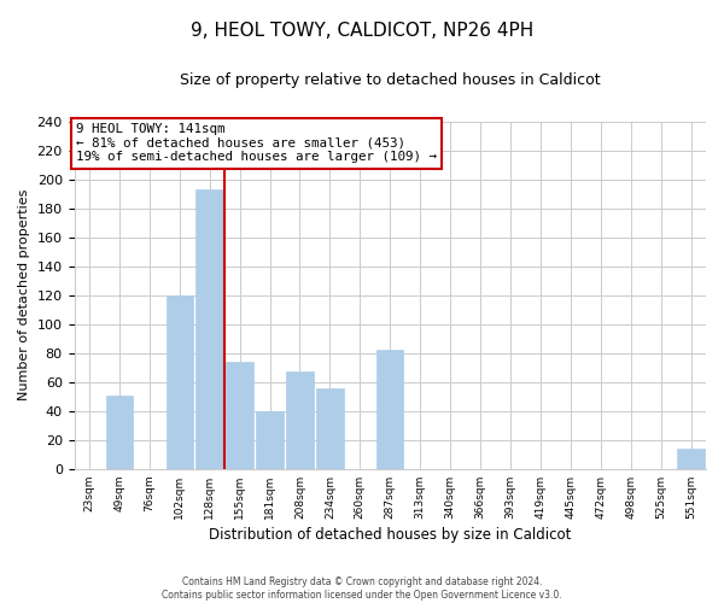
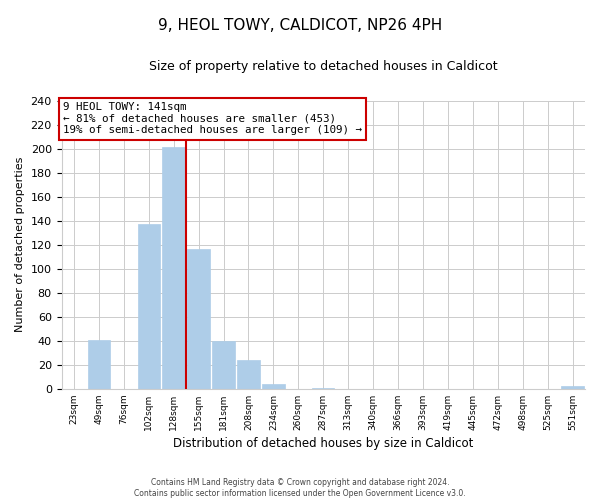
49sqm: 51 -> 41
102sqm: 120 -> 137
128sqm: 193 -> 201
155sqm: 74 -> 116
208sqm: 67 -> 24
234sqm: 56 -> 4
287sqm: 82 -> 1
551sqm: 14 -> 2
